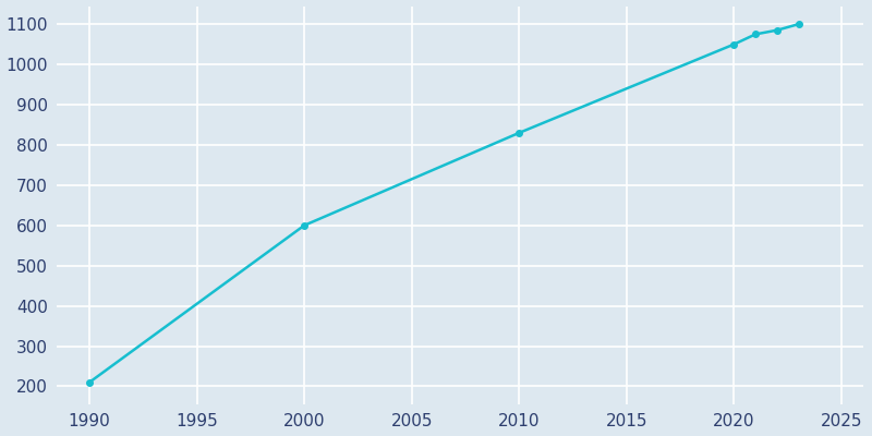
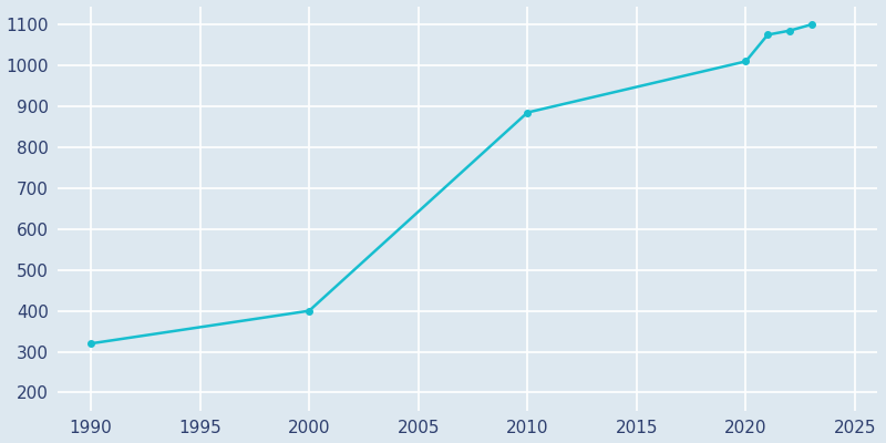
1990: 210 -> 320
2000: 600 -> 400
2010: 830 -> 885
2020: 1050 -> 1010
